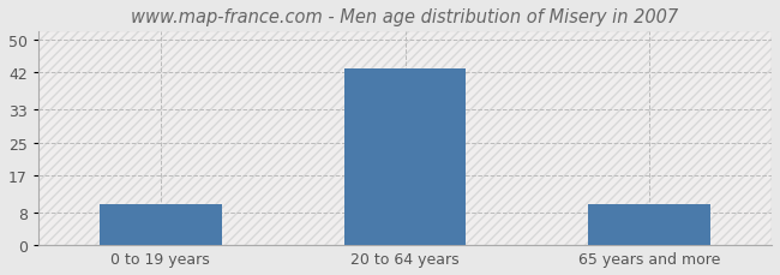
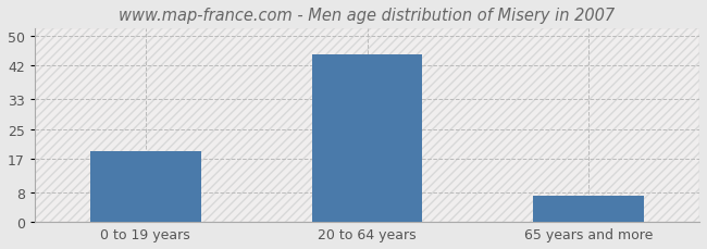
0 to 19 years: 10 -> 19
20 to 64 years: 43 -> 45
65 years and more: 10 -> 7
